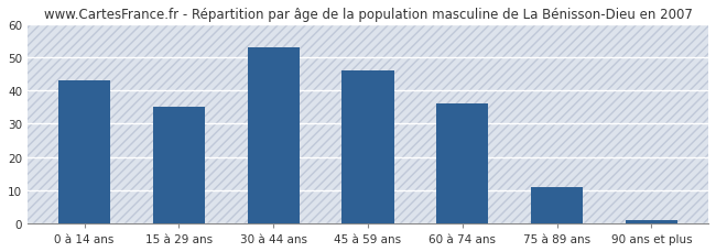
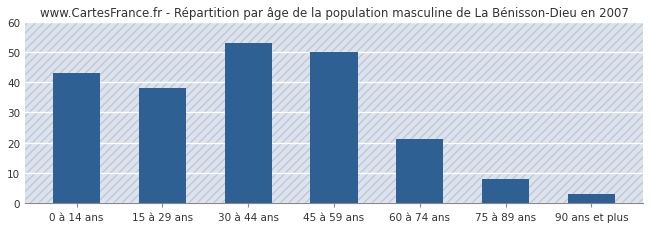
15 à 29 ans: 35 -> 38
45 à 59 ans: 46 -> 50
60 à 74 ans: 36 -> 21
75 à 89 ans: 11 -> 8
90 ans et plus: 1 -> 3
